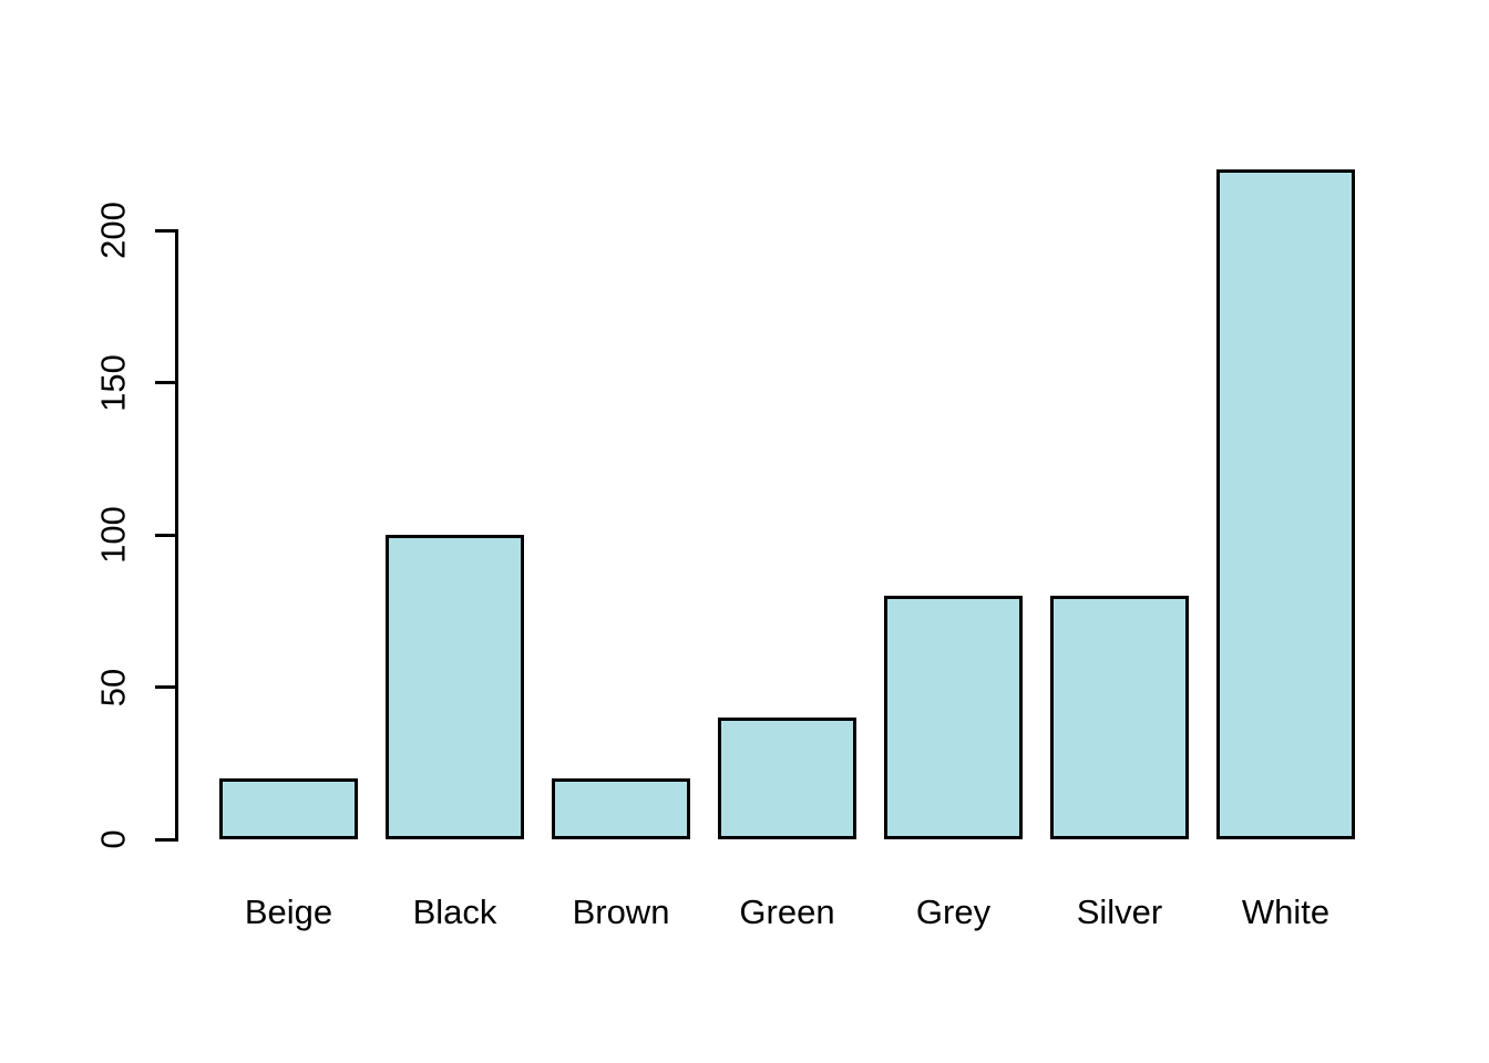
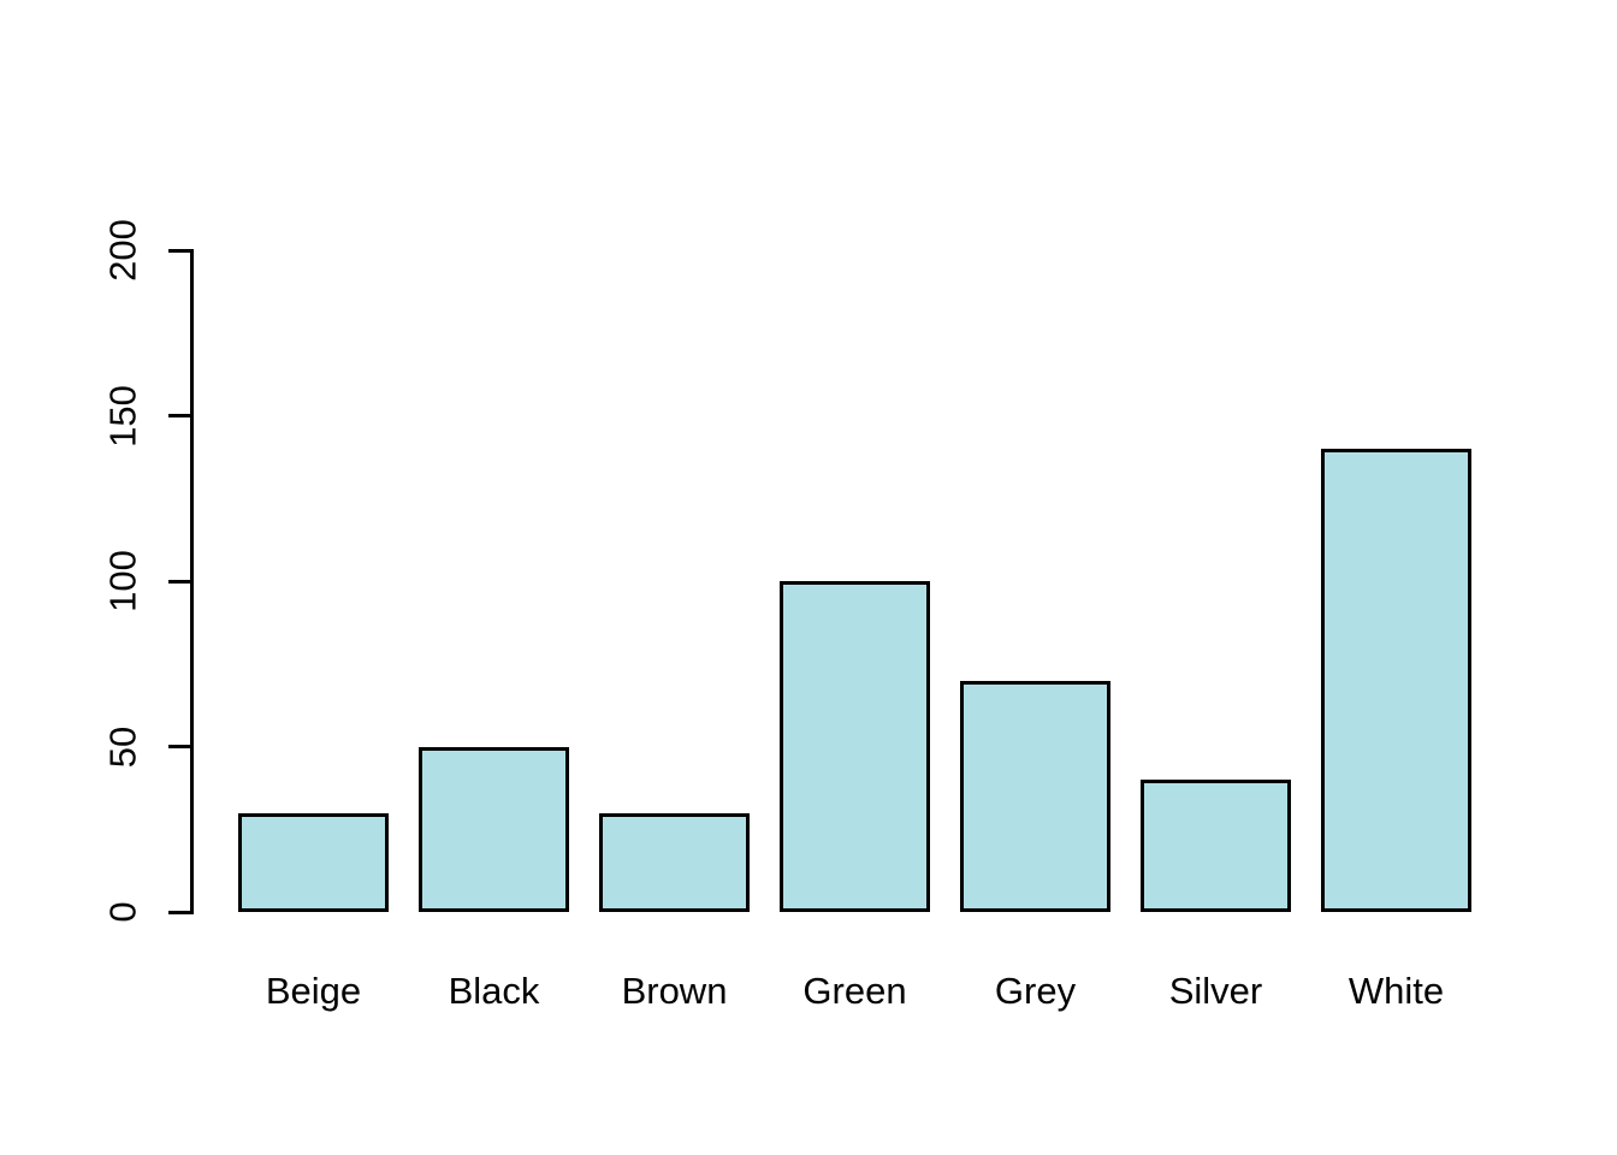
Beige: 20 -> 30
Black: 100 -> 50
Brown: 20 -> 30
Green: 40 -> 100
Grey: 80 -> 70
Silver: 80 -> 40
White: 220 -> 140
